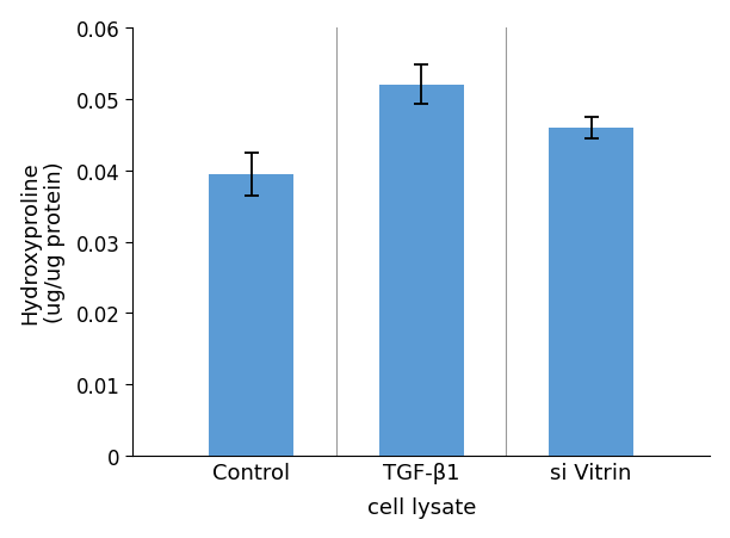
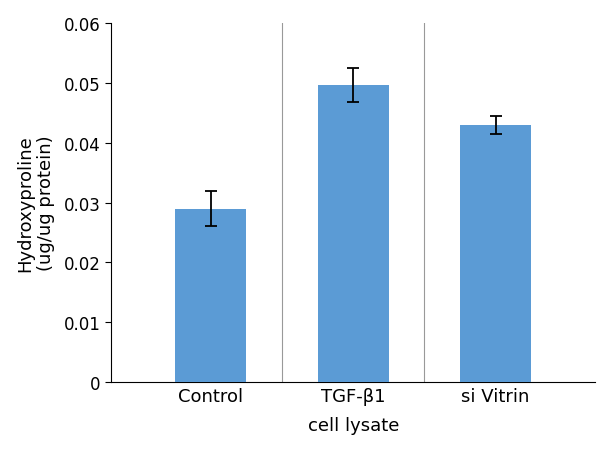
Control: 0.0395 -> 0.0290
TGF-β1: 0.0520 -> 0.0496
si Vitrin: 0.0460 -> 0.0430
